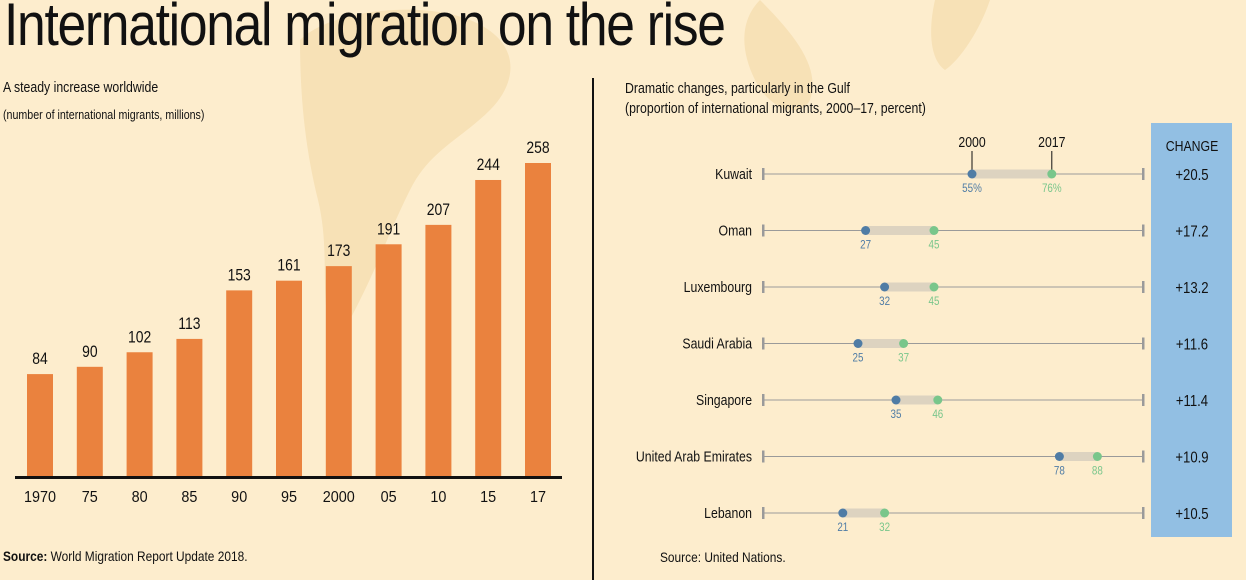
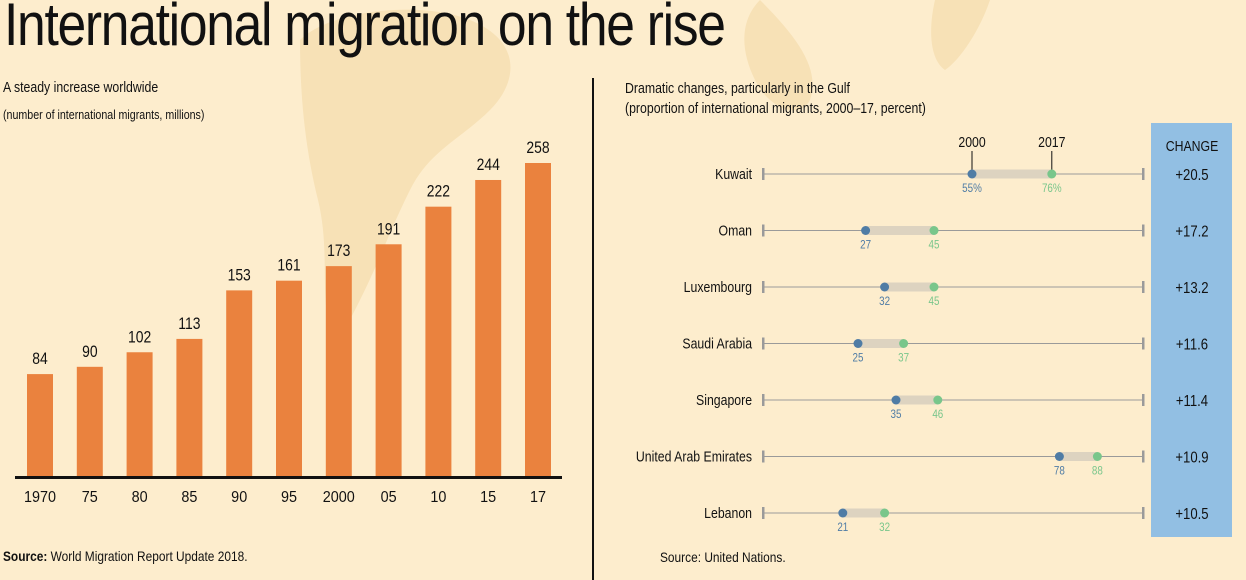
A steady increase worldwide/10: 207 -> 222
